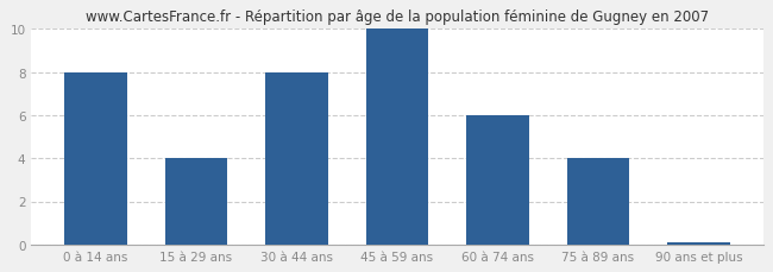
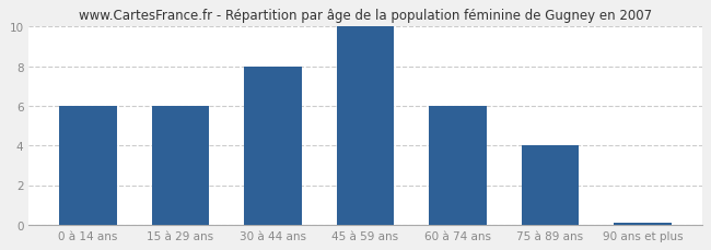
0 à 14 ans: 8.0 -> 6.0
15 à 29 ans: 4.0 -> 6.0
